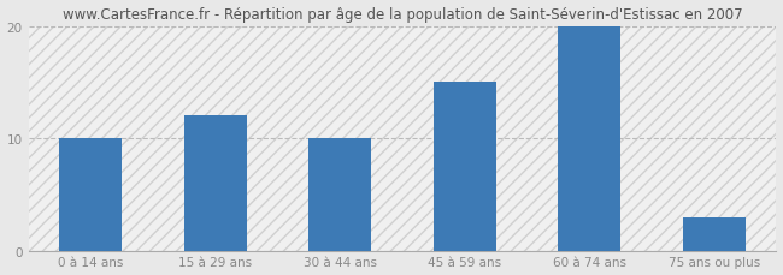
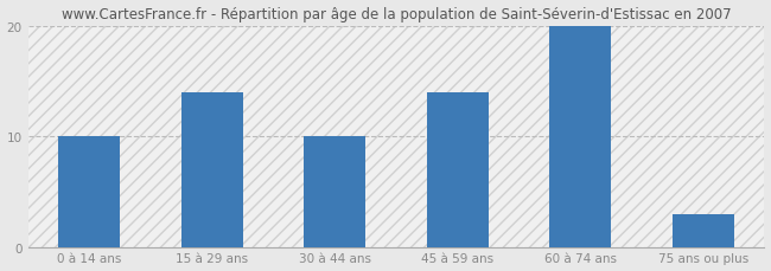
15 à 29 ans: 12 -> 14
45 à 59 ans: 15 -> 14
